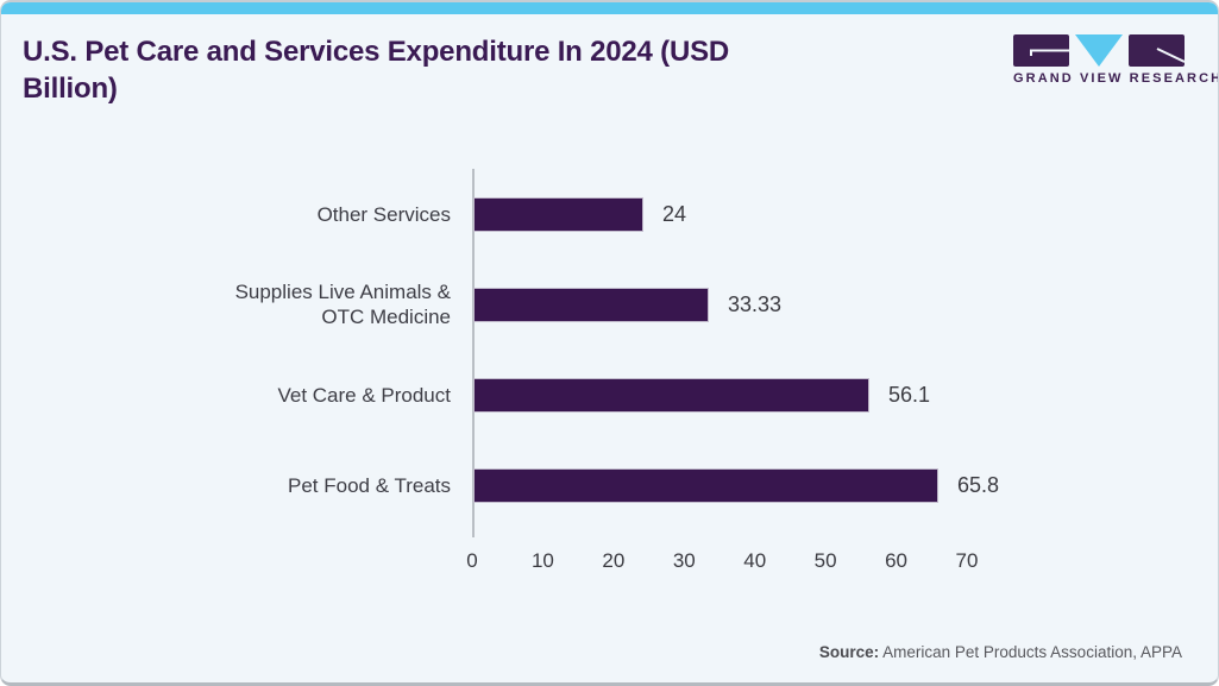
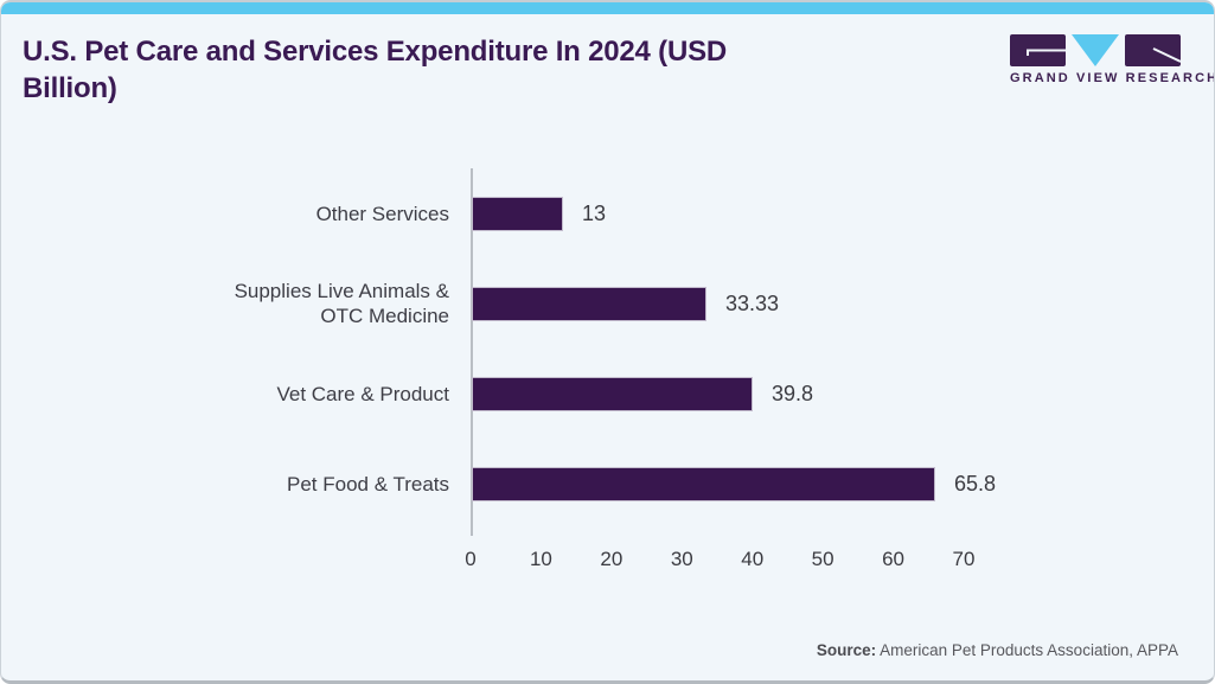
Other Services: 24 -> 13
Vet Care & Product: 56.1 -> 39.8
